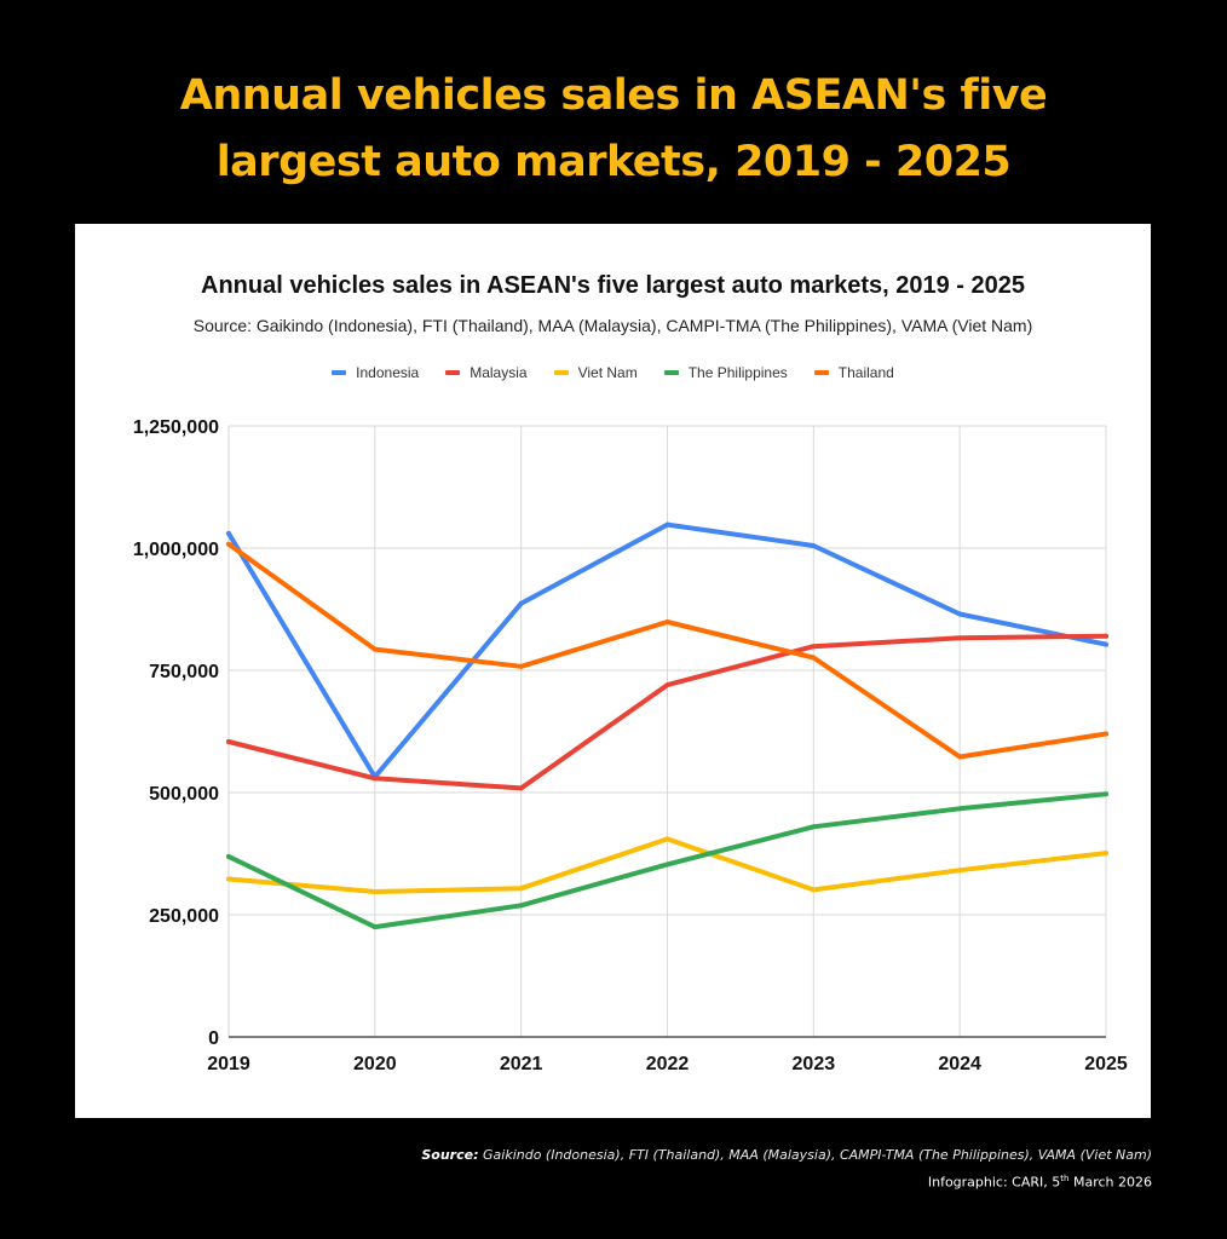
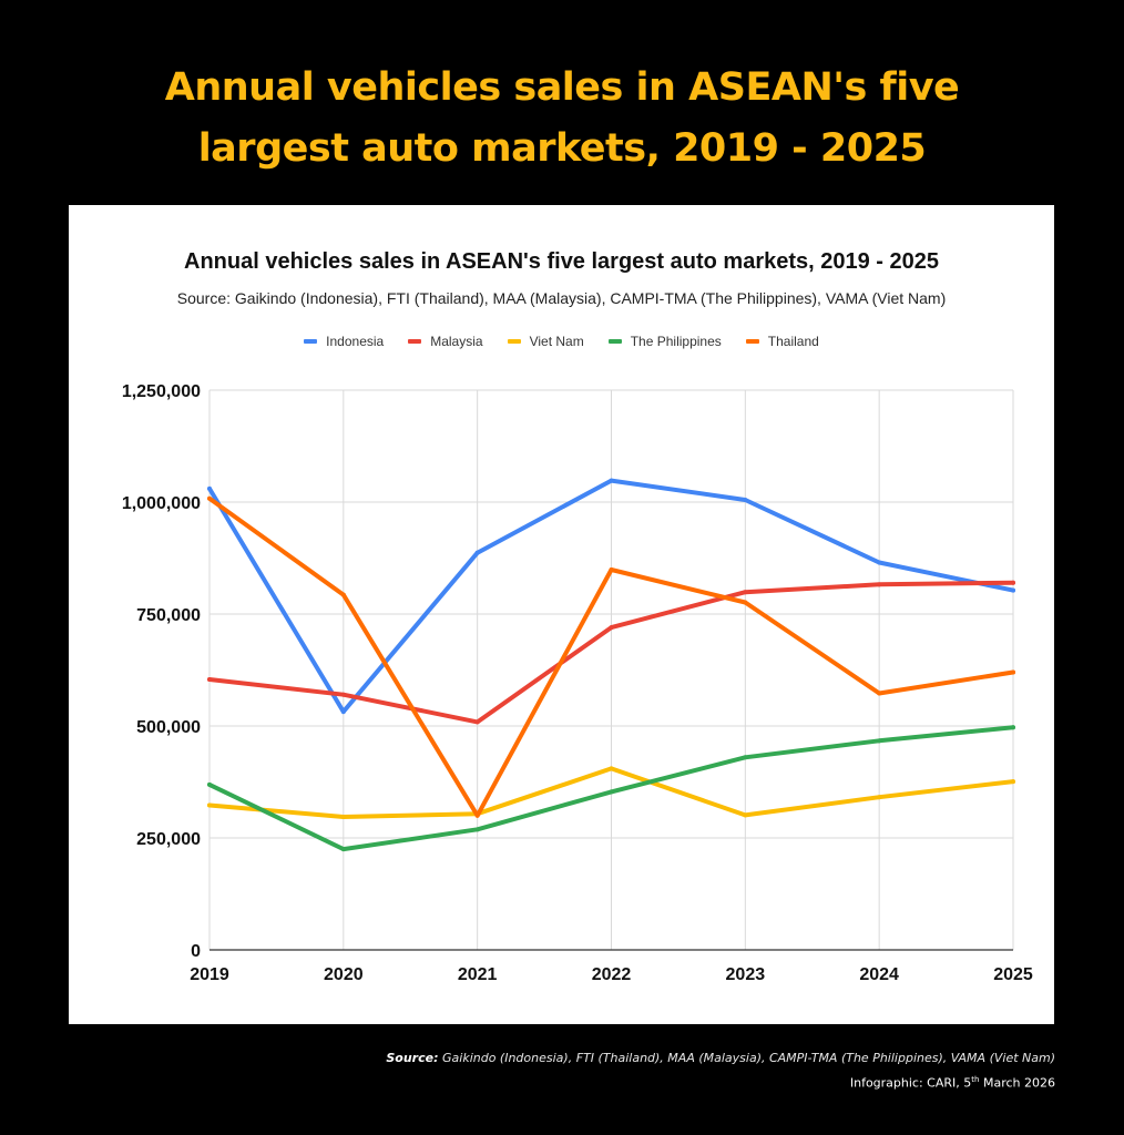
Malaysia/2020: 530000 -> 570000
Thailand/2021: 760000 -> 300000
